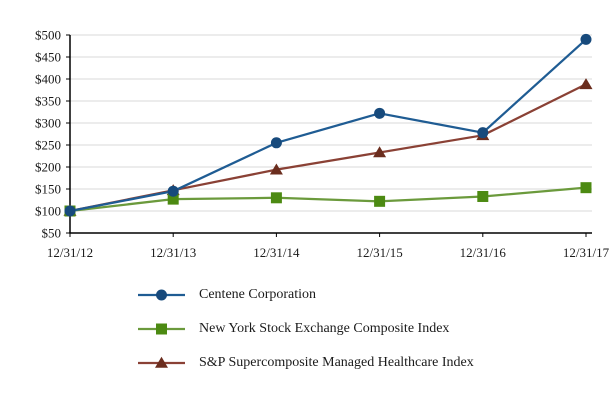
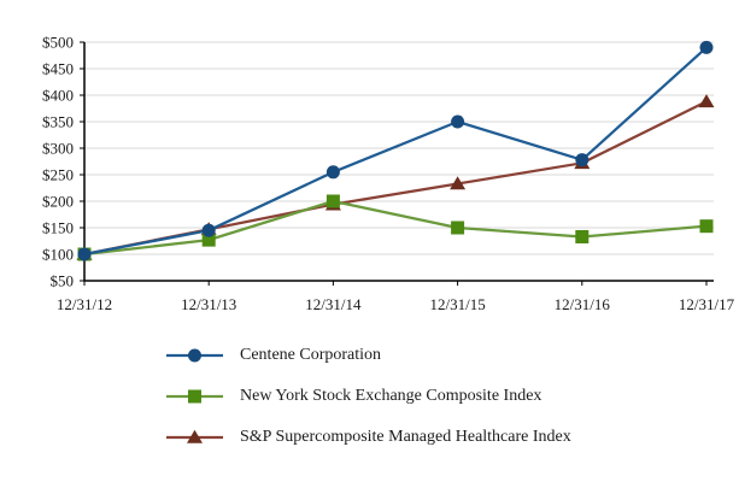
New York Stock Exchange Composite Index/12/31/14: $130 -> $200
Centene Corporation/12/31/15: $320 -> $350
New York Stock Exchange Composite Index/12/31/15: $120 -> $150
